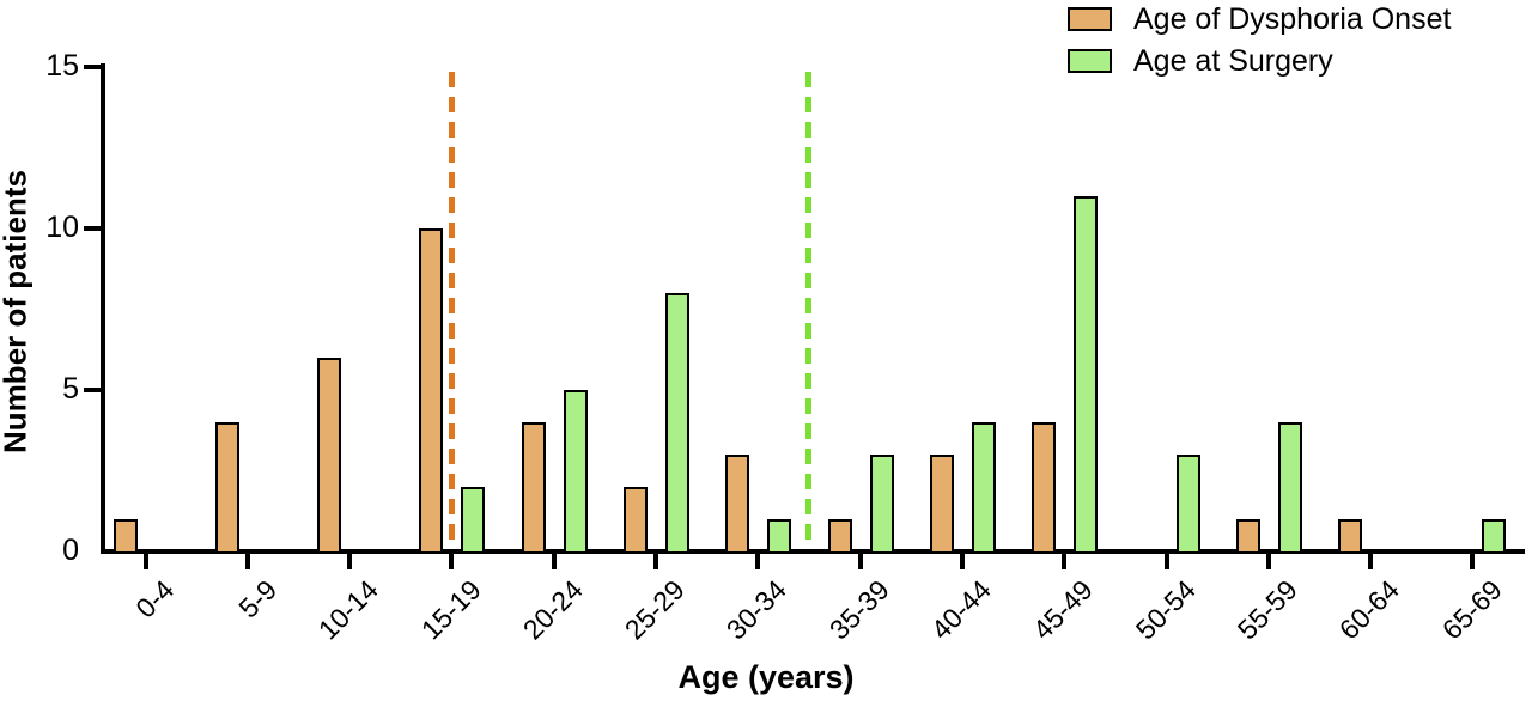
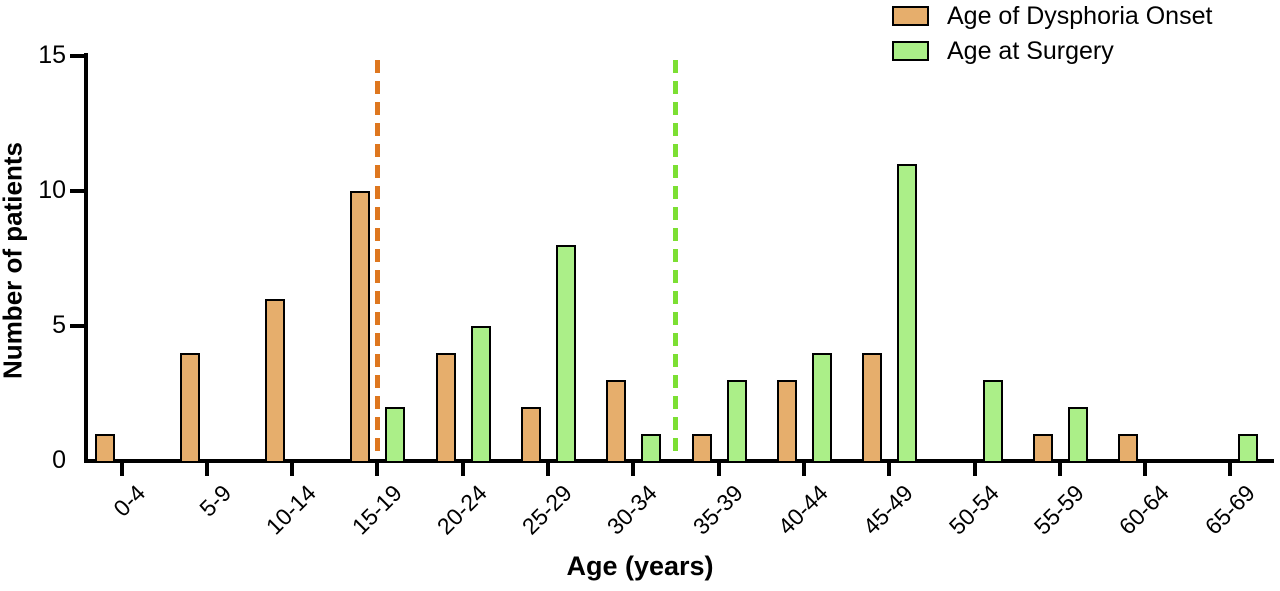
Age at Surgery/55-59: 4 -> 2
